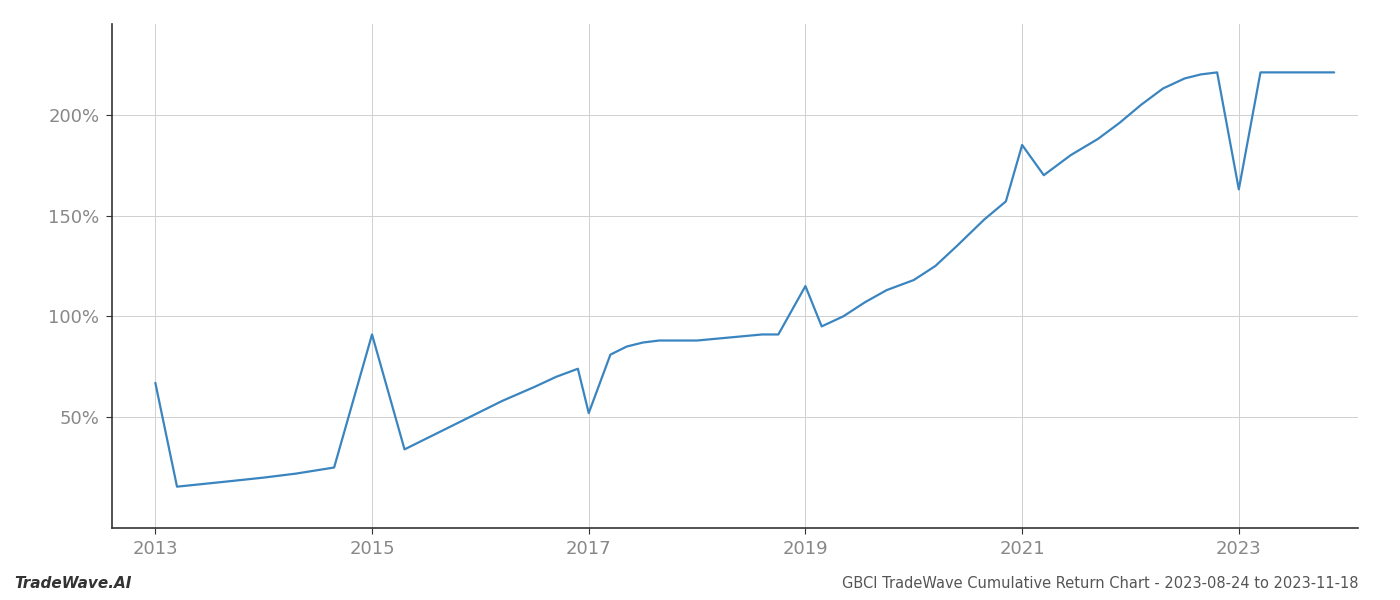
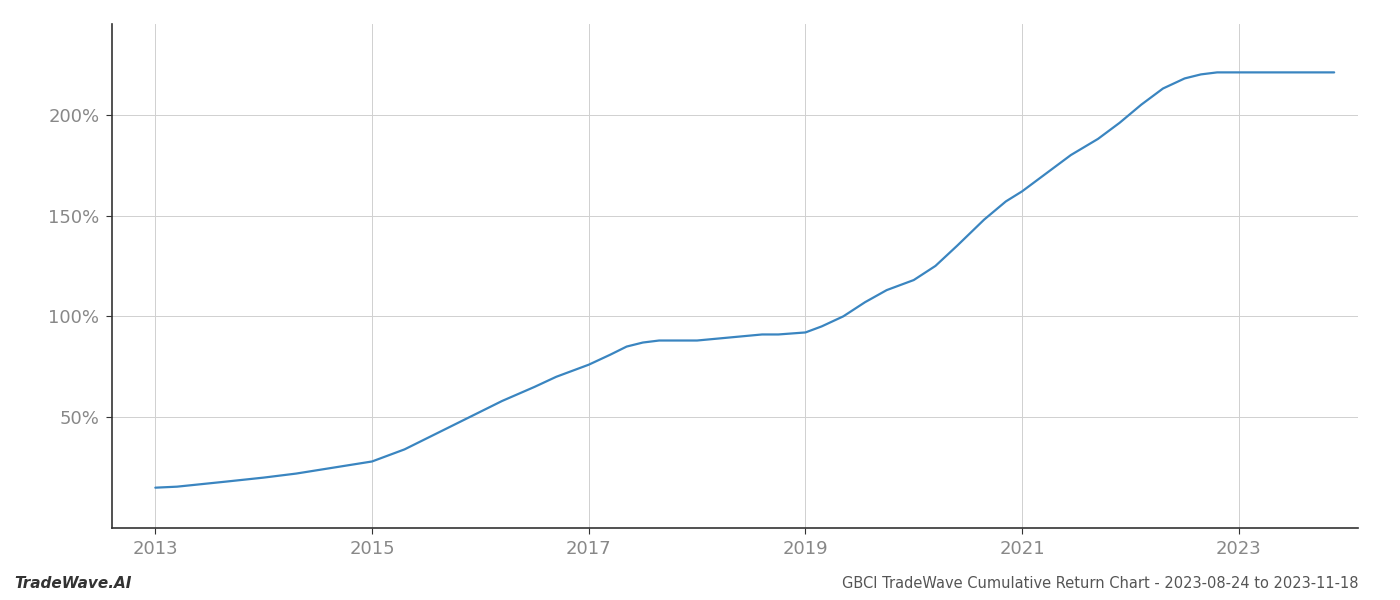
2013: 67.0% -> 15.0%
2015: 91.0% -> 28.0%
2017: 52.0% -> 76.0%
2019: 115.0% -> 92.0%
2021: 185.0% -> 162.0%
2023: 163.0% -> 221.0%
